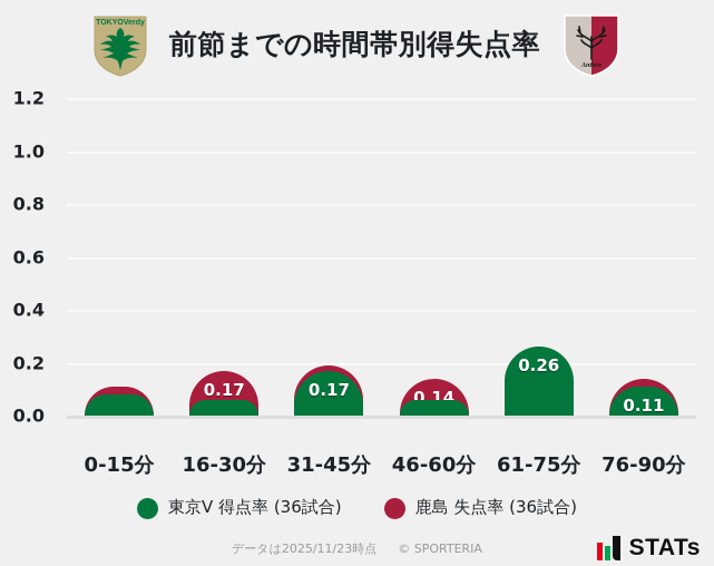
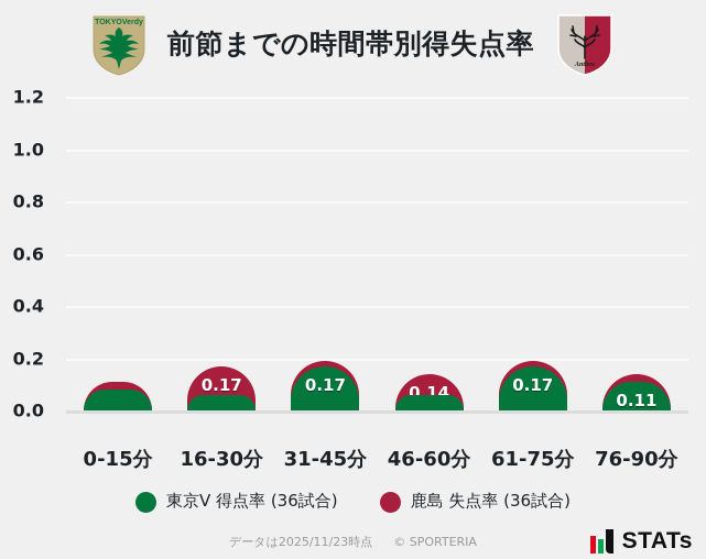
東京V 得点率 (36試合)/61-75分: 0.26 -> 0.17
